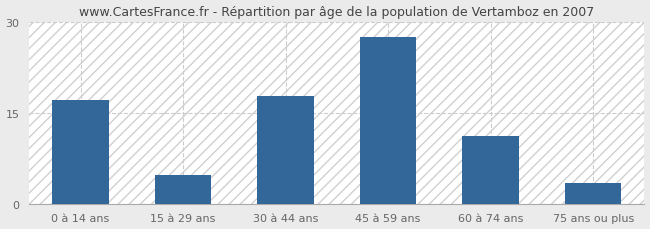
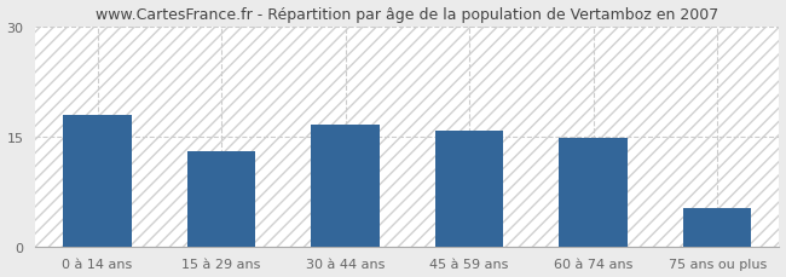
0 à 14 ans: 17.0 -> 17.9
15 à 29 ans: 4.8 -> 13.0
30 à 44 ans: 17.8 -> 16.6
45 à 59 ans: 27.4 -> 15.8
60 à 74 ans: 11.2 -> 14.7
75 ans ou plus: 3.4 -> 5.2
